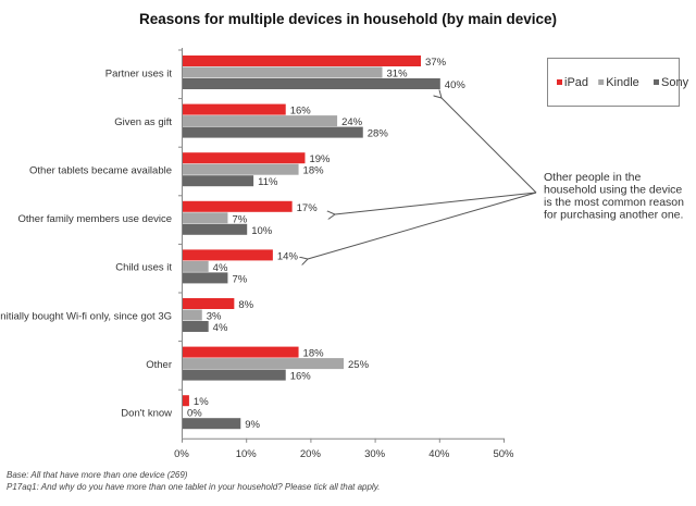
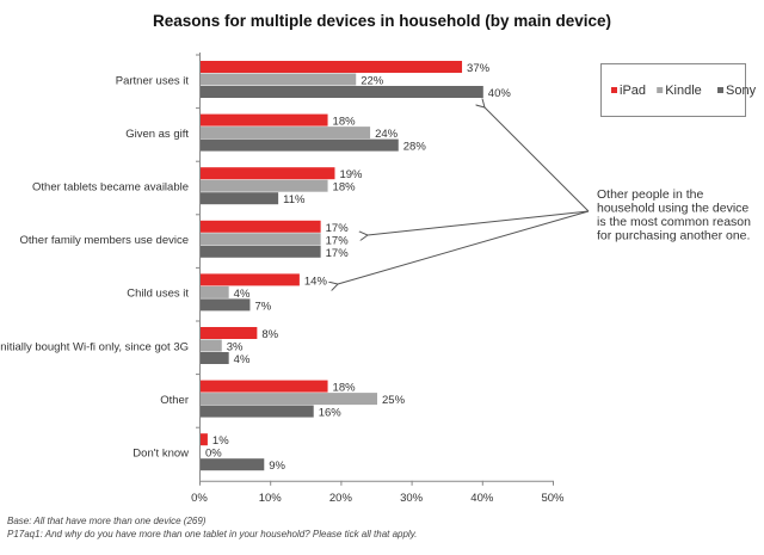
Kindle/Partner uses it: 31% -> 22%
iPad/Given as gift: 16% -> 18%
Kindle/Other family members use device: 7% -> 17%
Sony/Other family members use device: 10% -> 17%
